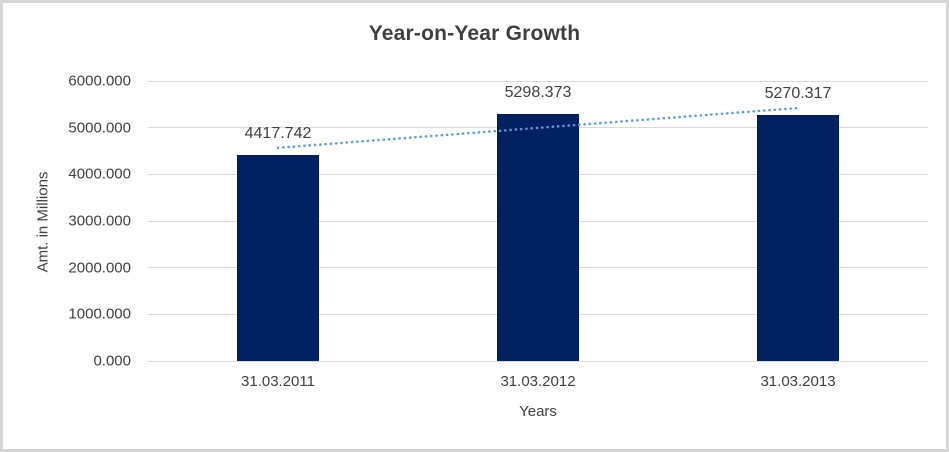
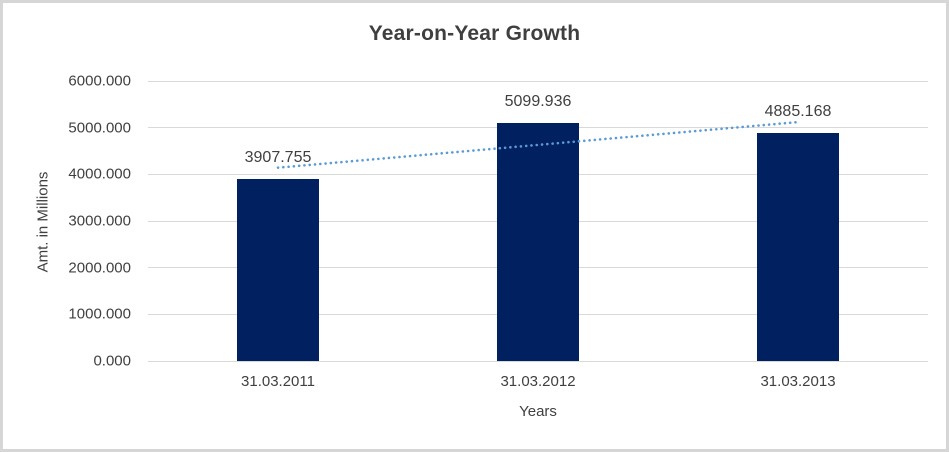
31.03.2011: 4417.742 -> 3907.755
31.03.2012: 5298.373 -> 5099.936
31.03.2013: 5270.317 -> 4885.168
